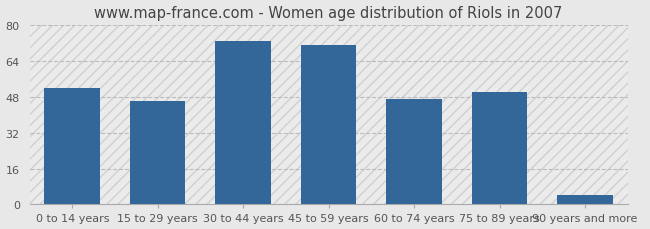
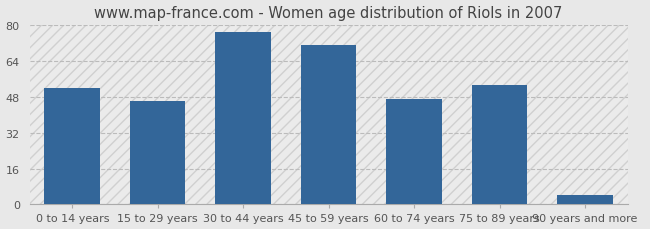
30 to 44 years: 73 -> 77
75 to 89 years: 50 -> 53
